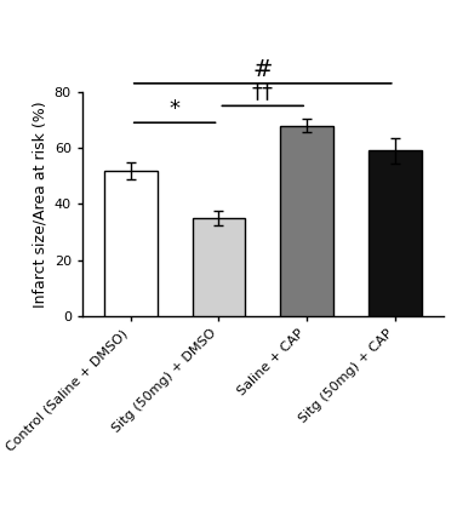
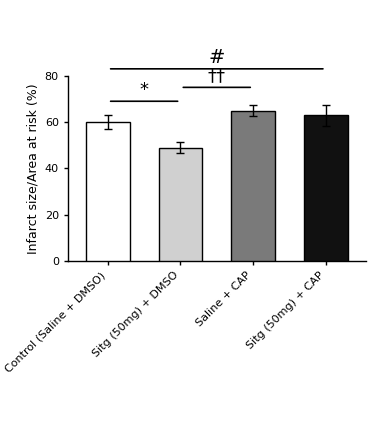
Control (Saline + DMSO): 52 -> 60
Sitg (50mg) + DMSO: 35 -> 49
Saline + CAP: 68 -> 65
Sitg (50mg) + CAP: 59 -> 63
